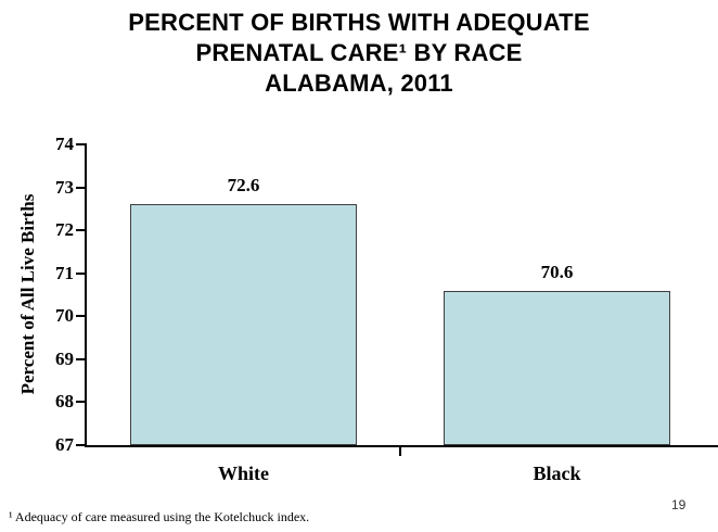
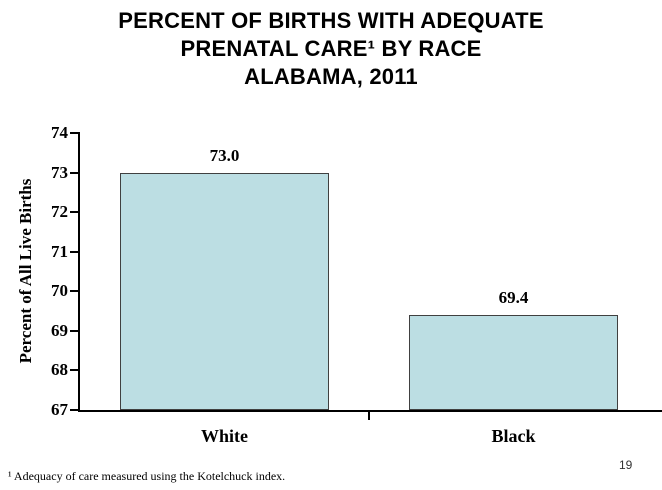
White: 72.6 -> 73.0
Black: 70.6 -> 69.4
